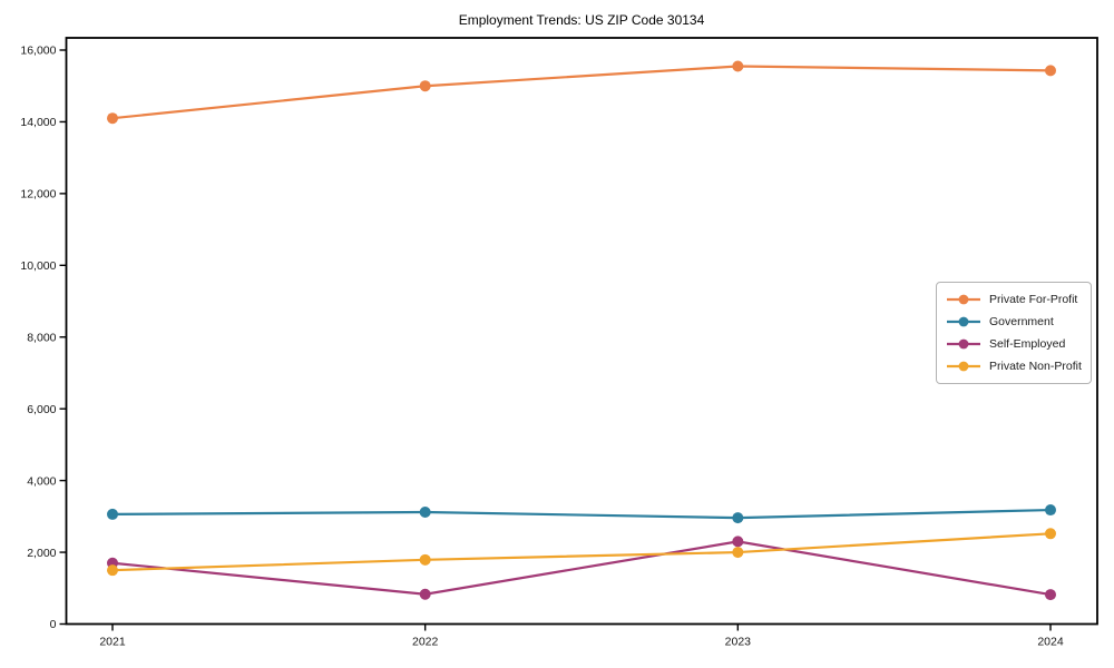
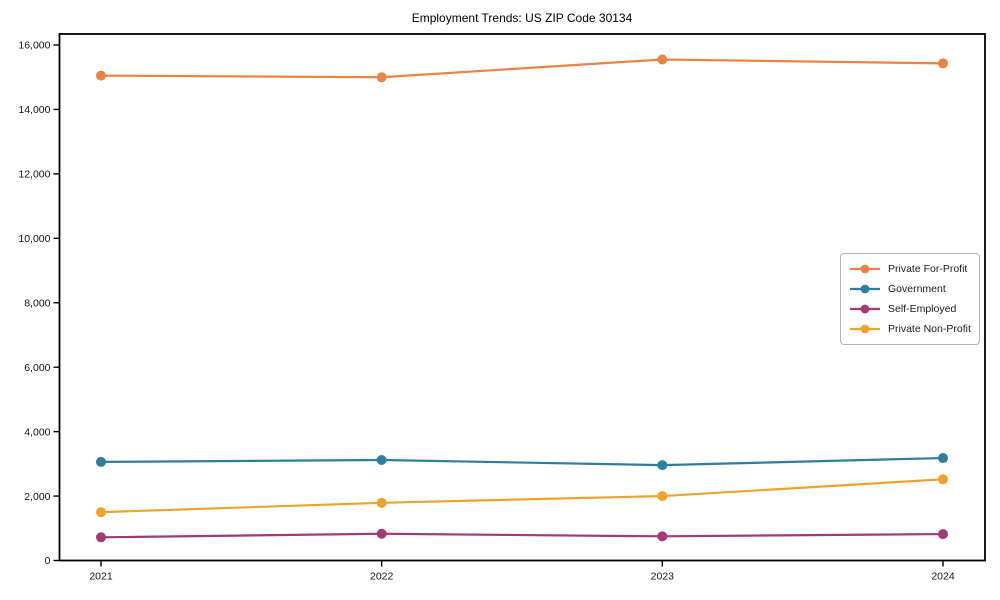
Private For-Profit/2021: 14100 -> 15000
Self-Employed/2021: 1700 -> 700
Self-Employed/2023: 2300 -> 800
